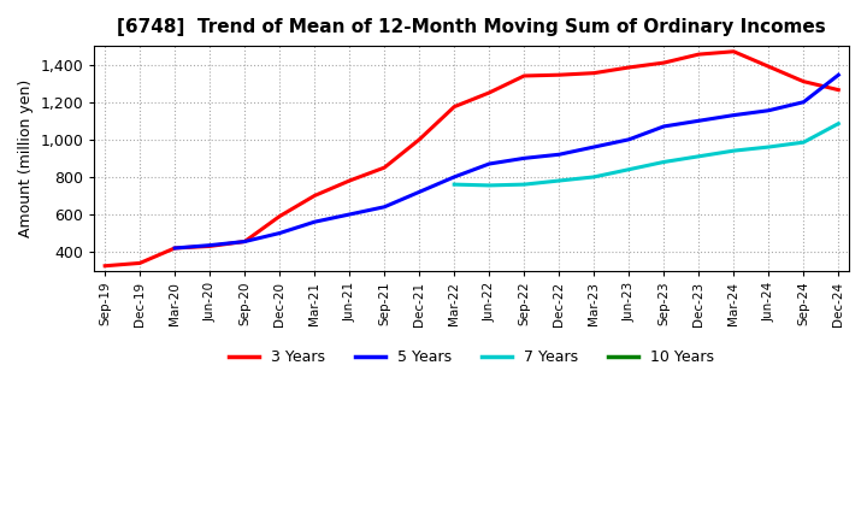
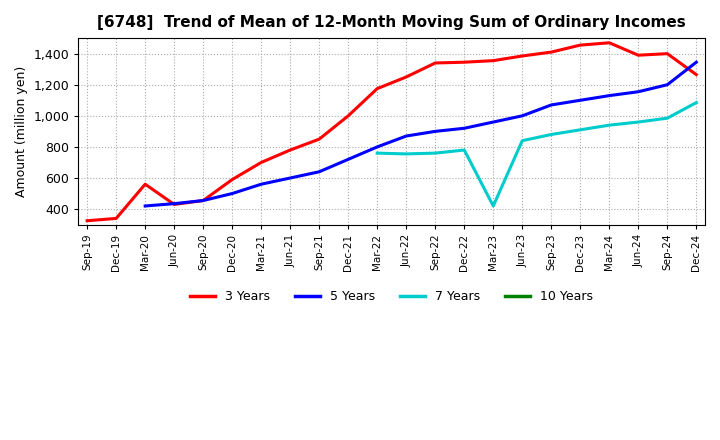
3 Years/Mar-20: 420 -> 560
7 Years/Mar-23: 800 -> 420
3 Years/Sep-24: 1,310 -> 1,400
